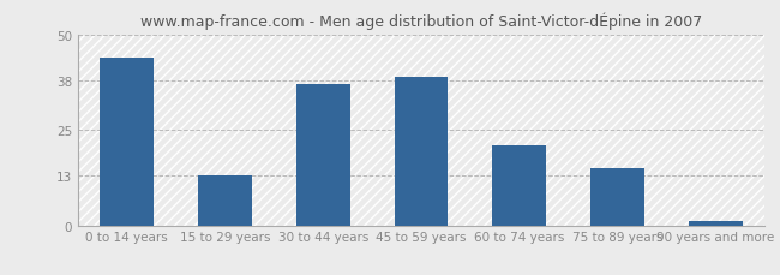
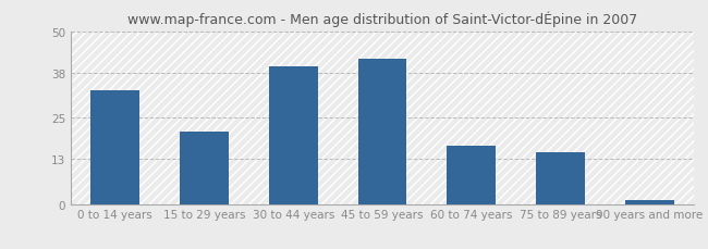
0 to 14 years: 44 -> 33
15 to 29 years: 13 -> 21
30 to 44 years: 37 -> 40
45 to 59 years: 39 -> 42
60 to 74 years: 21 -> 17
